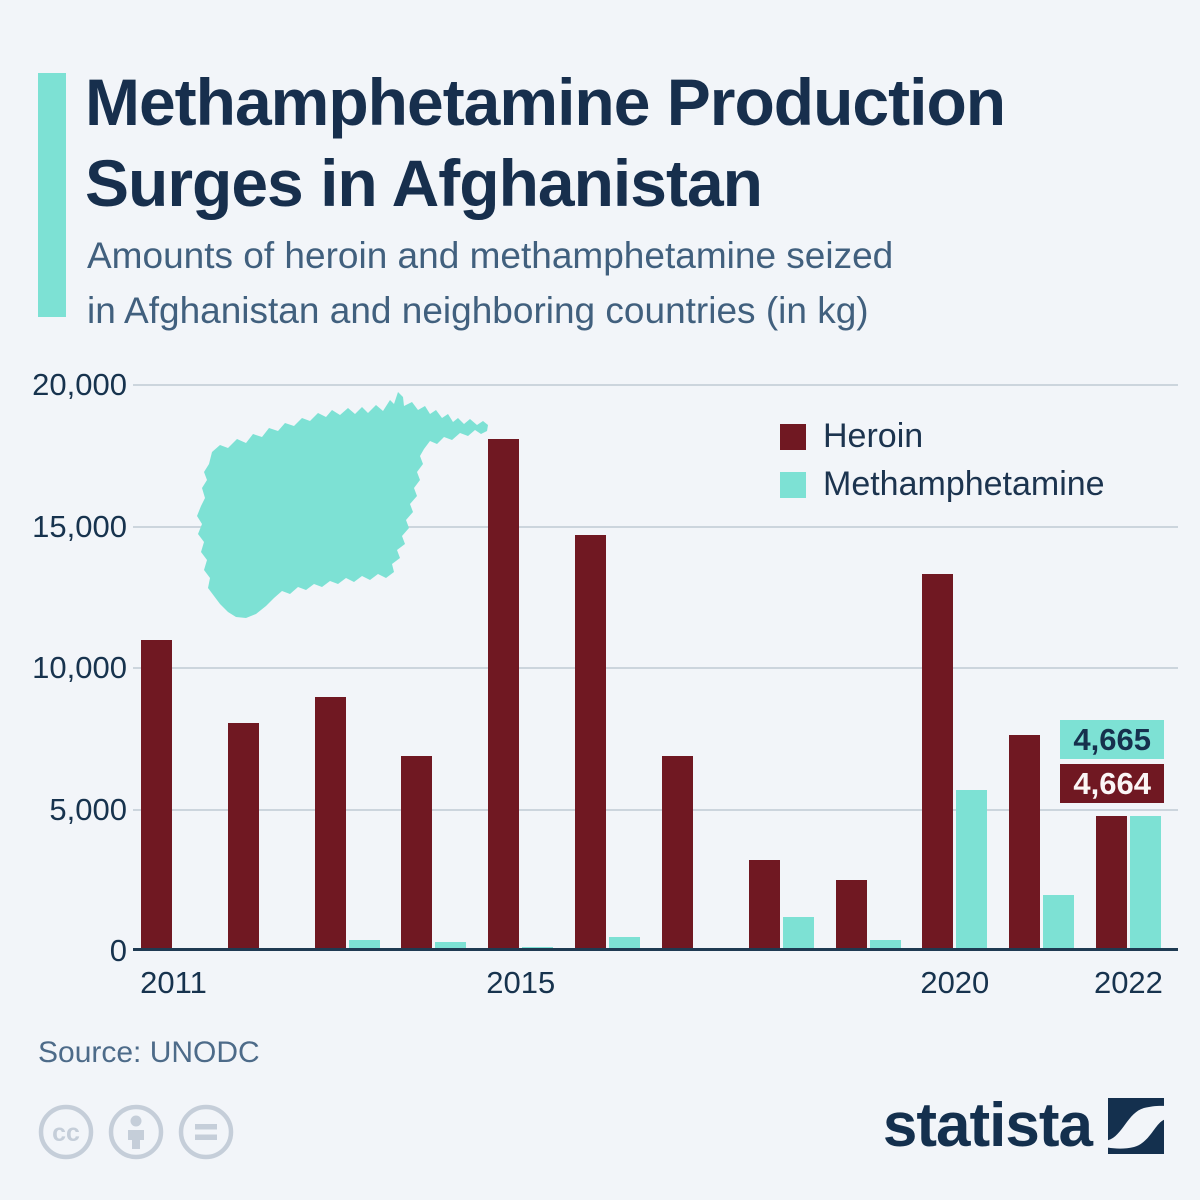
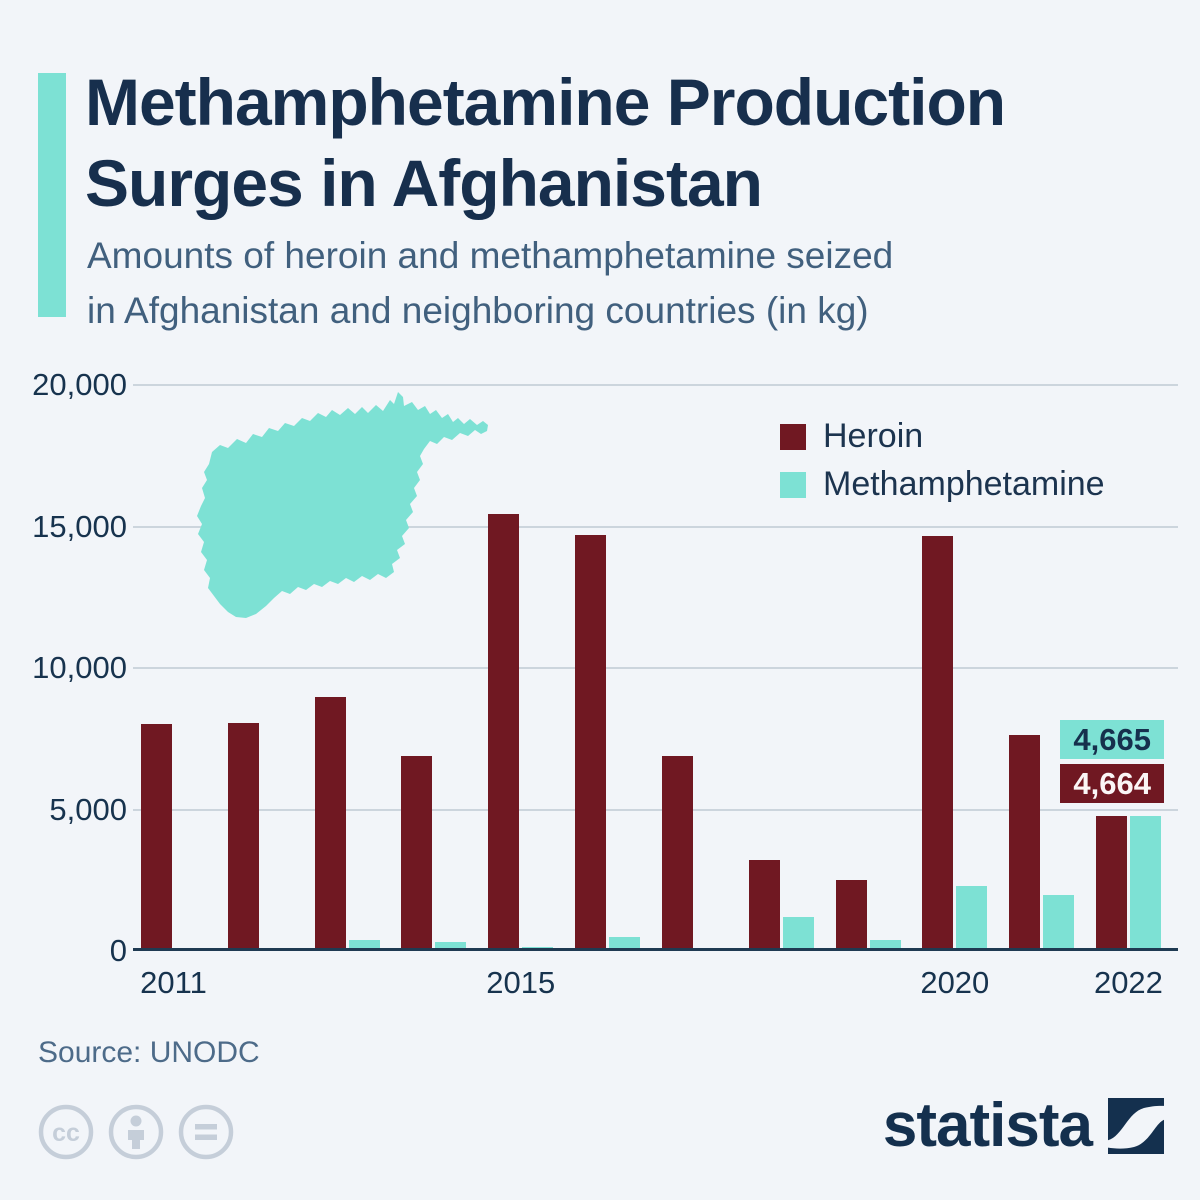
Heroin/2011: 10900 -> 7900
Heroin/2015: 18000 -> 15400
Heroin/2020: 13200 -> 14600
Methamphetamine/2020: 5600 -> 2200
